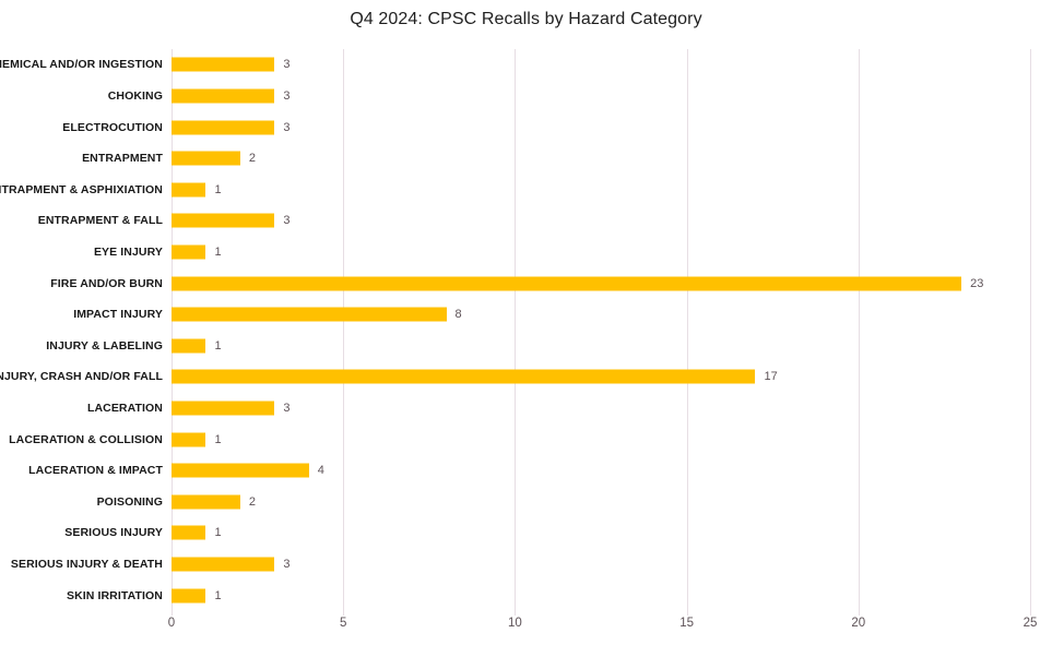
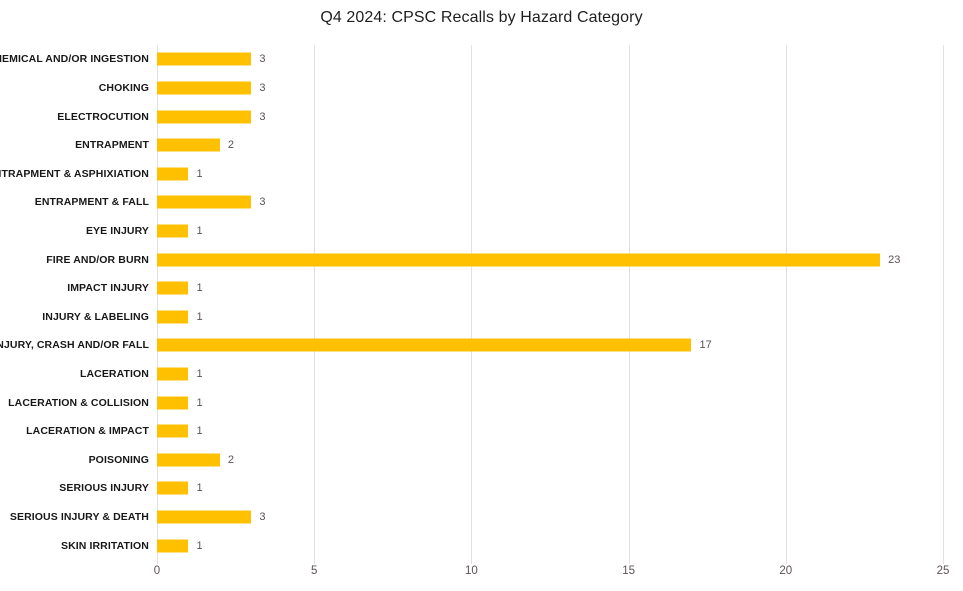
IMPACT INJURY: 8 -> 1
LACERATION: 3 -> 1
LACERATION & IMPACT: 4 -> 1
